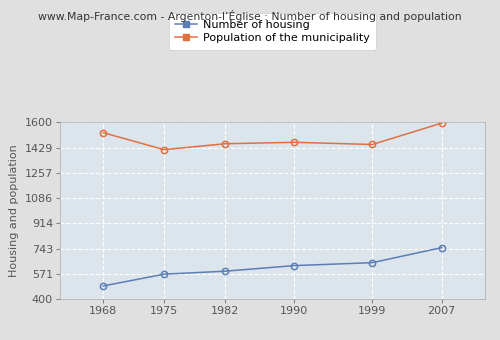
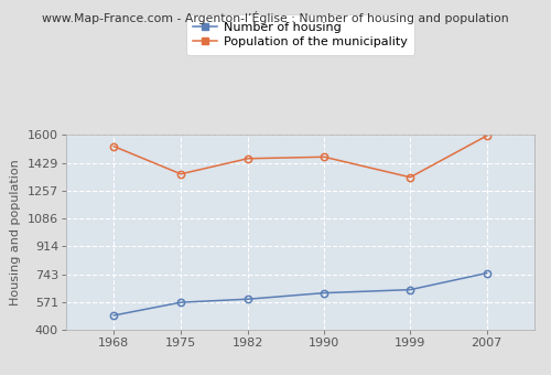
Population of the municipality/1975: 1420 -> 1360
Population of the municipality/1999: 1450 -> 1340
